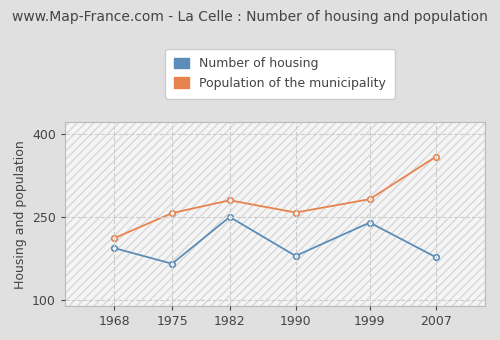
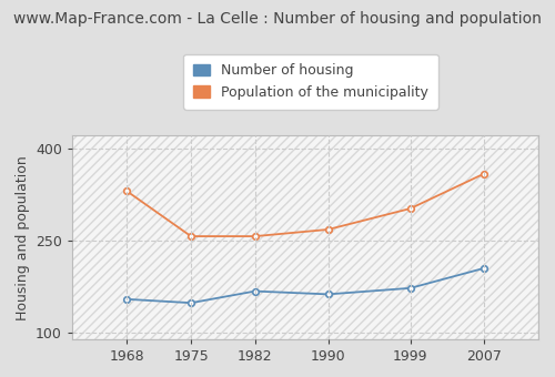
Number of housing/1968: 194 -> 155
Population of the municipality/1968: 212 -> 330
Number of housing/1975: 166 -> 149
Number of housing/1982: 250 -> 168
Population of the municipality/1982: 280 -> 257
Number of housing/1990: 180 -> 163
Population of the municipality/1990: 258 -> 268
Number of housing/1999: 240 -> 173
Population of the municipality/1999: 282 -> 302
Number of housing/2007: 178 -> 205
